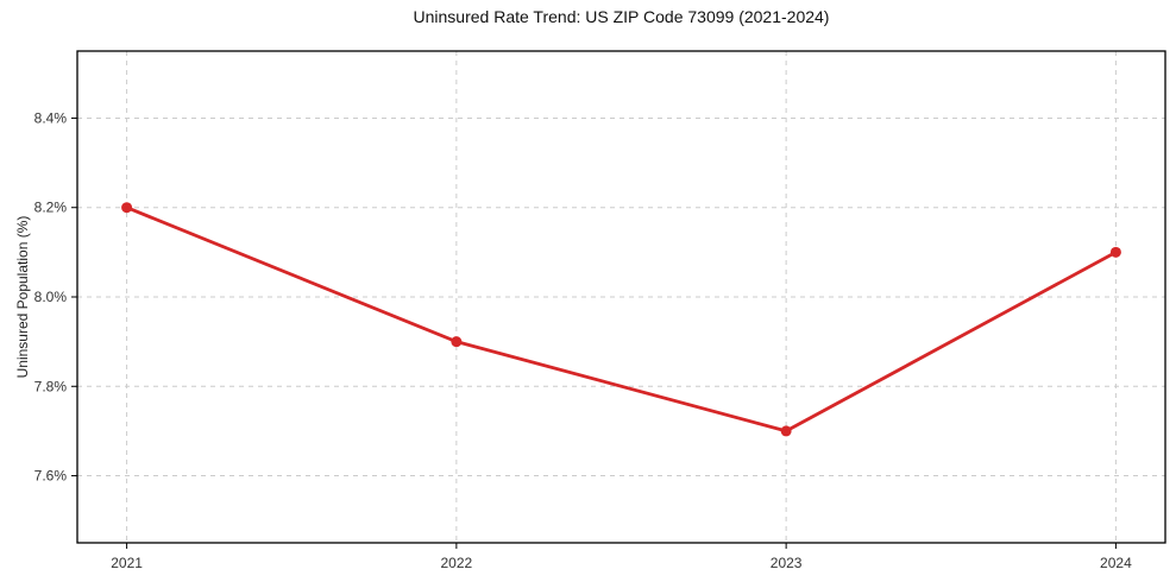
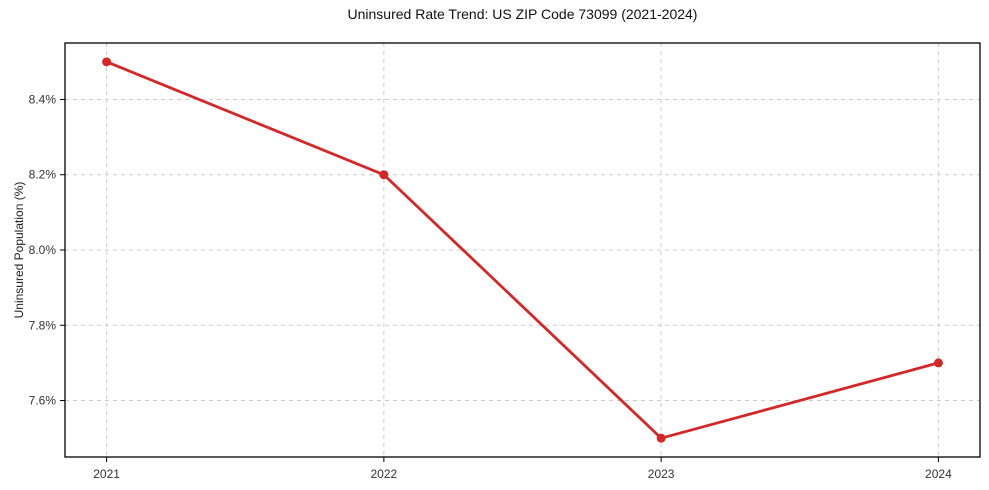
2021: 8.2% -> 8.5%
2022: 7.9% -> 8.2%
2023: 7.7% -> 7.5%
2024: 8.1% -> 7.7%
